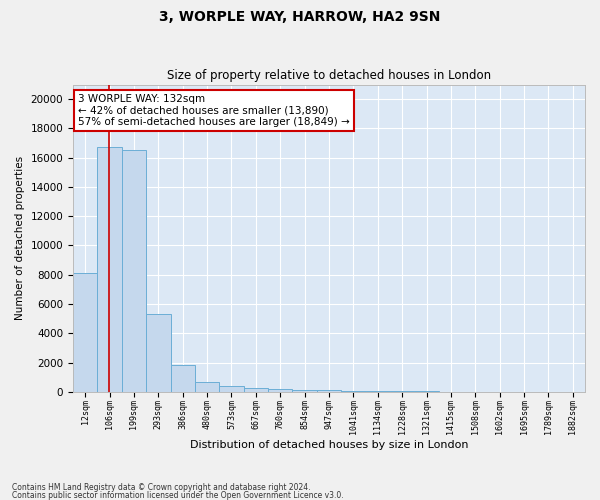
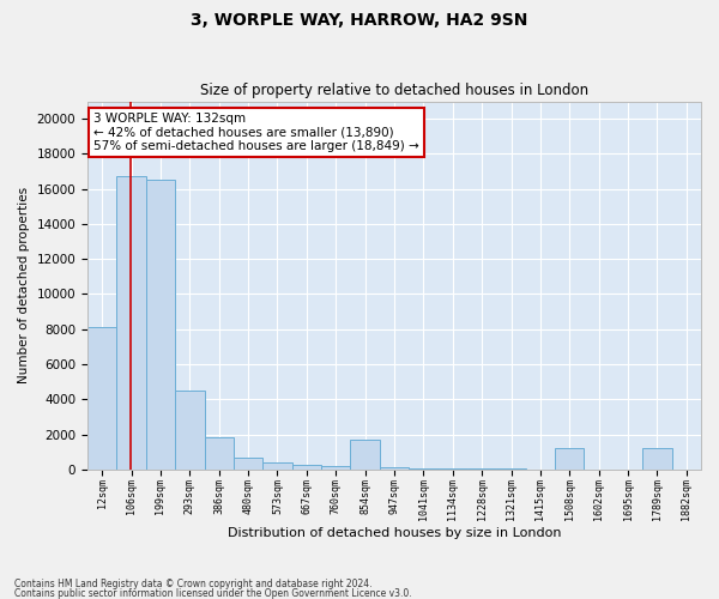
293sqm: 5300 -> 4500
854sqm: 100 -> 1700
1508sqm: 0 -> 1200
1789sqm: 0 -> 1200
